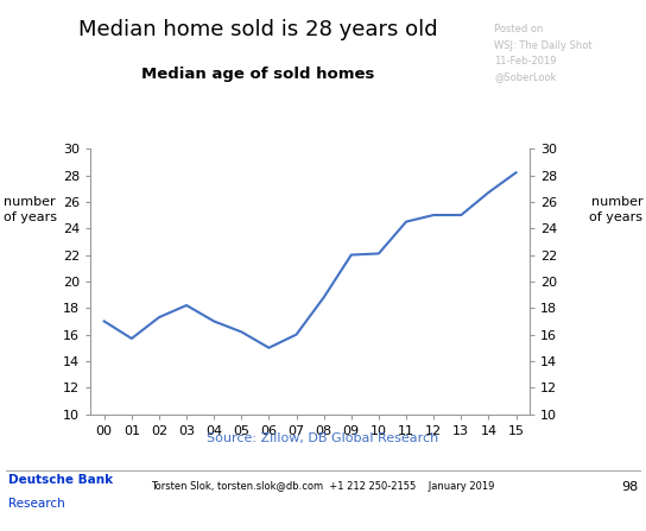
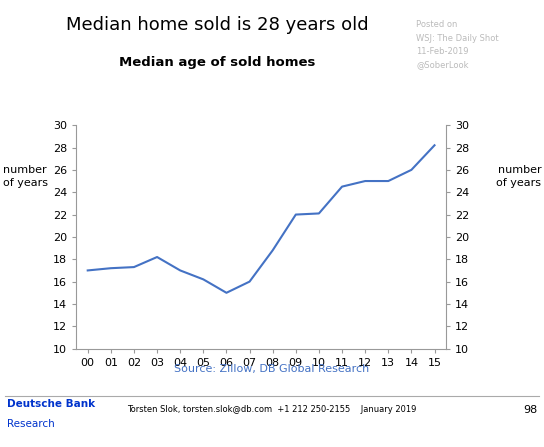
01: 15.7 -> 17.2
14: 26.7 -> 26.0
